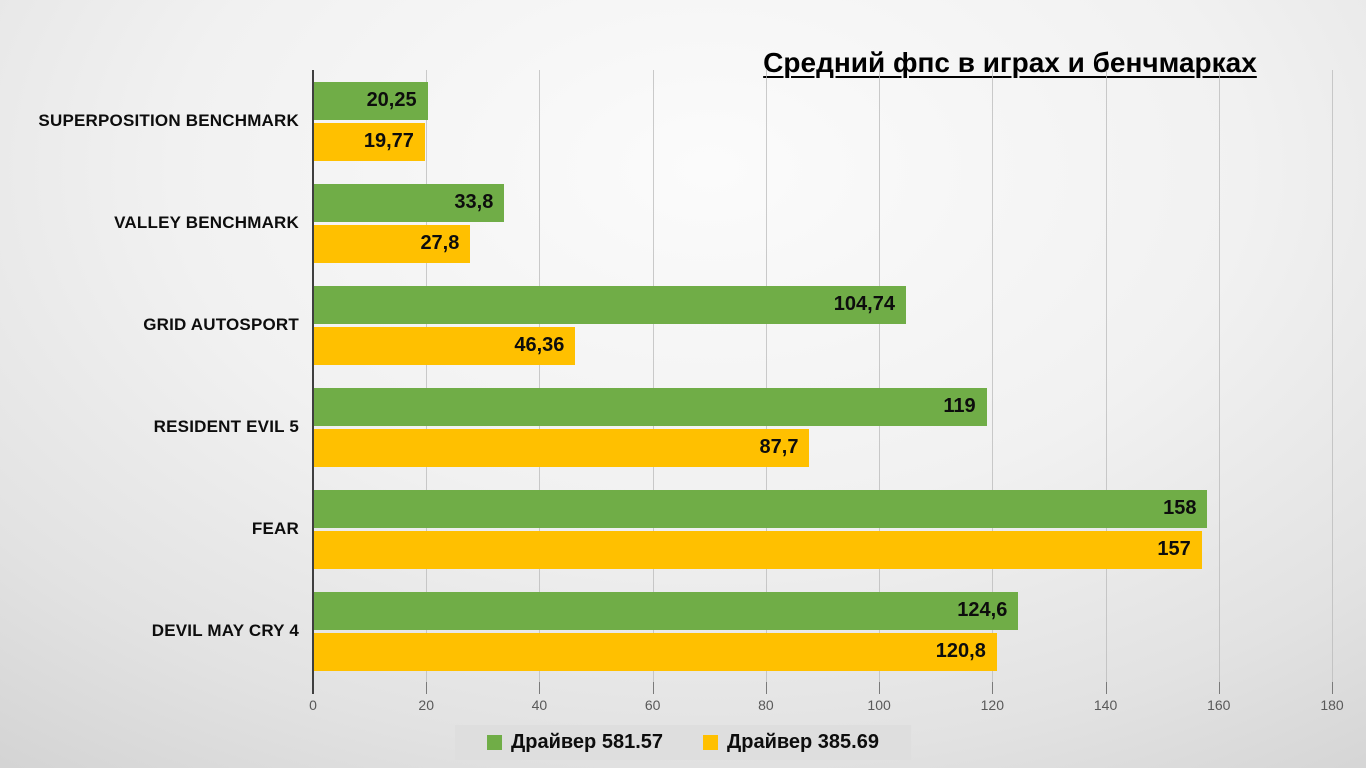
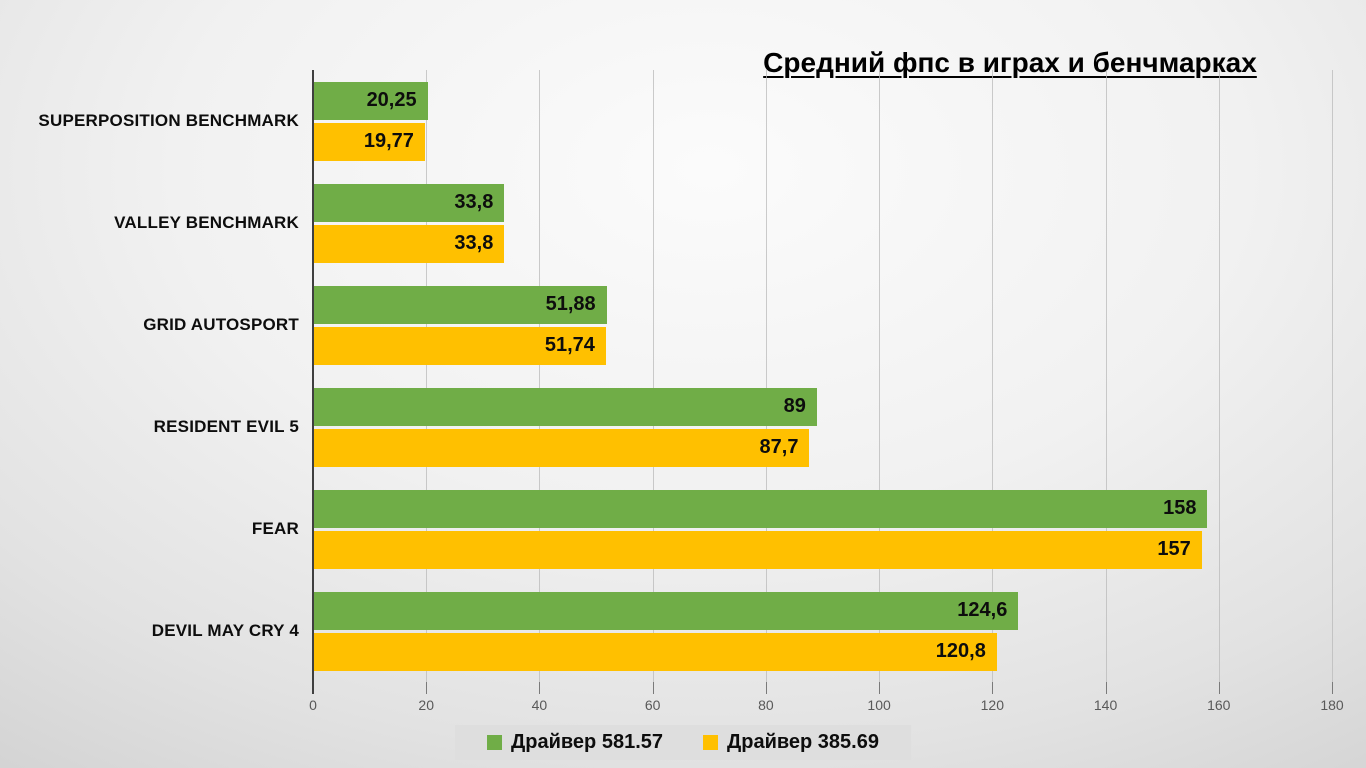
Драйвер 385.69/VALLEY BENCHMARK: 27,8 -> 33,8
Драйвер 581.57/GRID AUTOSPORT: 104,74 -> 51,88
Драйвер 385.69/GRID AUTOSPORT: 46,36 -> 51,74
Драйвер 581.57/RESIDENT EVIL 5: 119 -> 89
